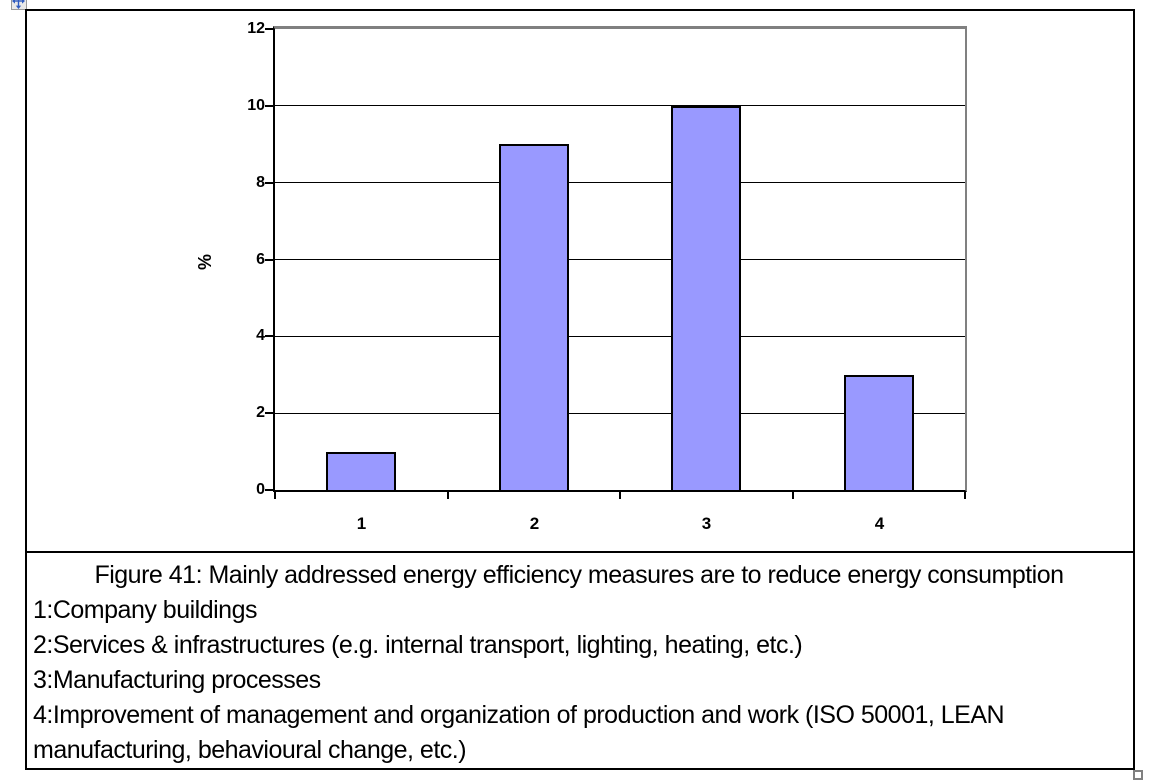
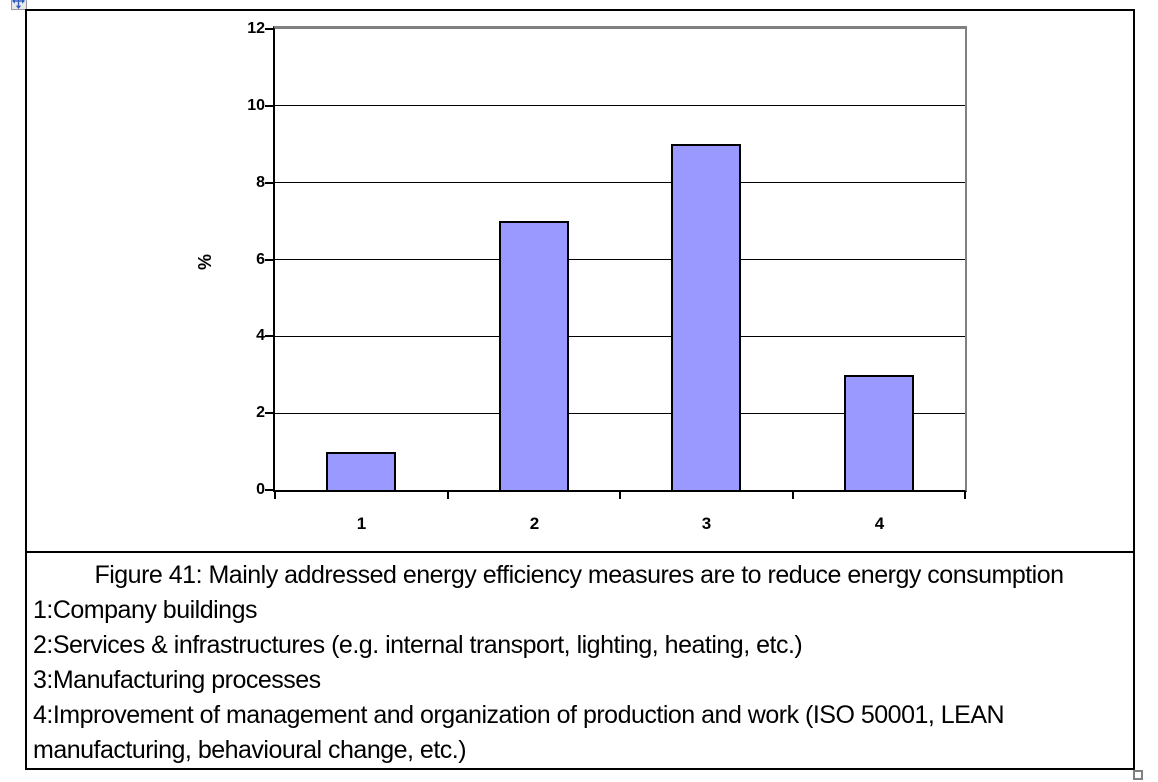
2: 9 -> 7
3: 10 -> 9
